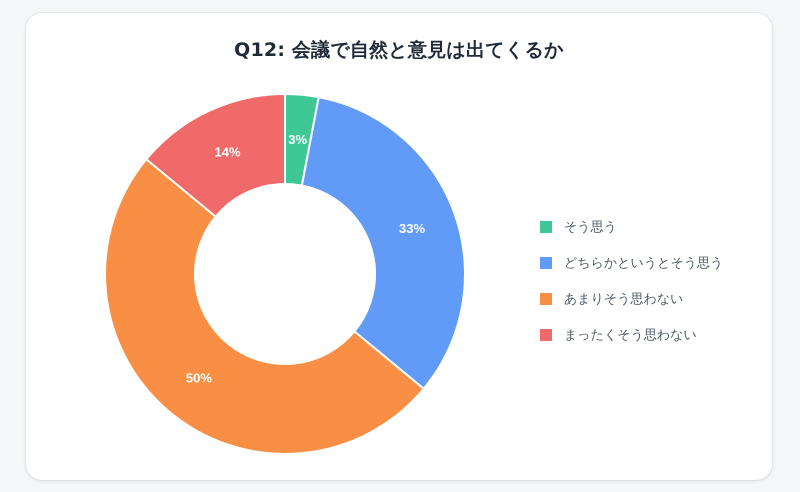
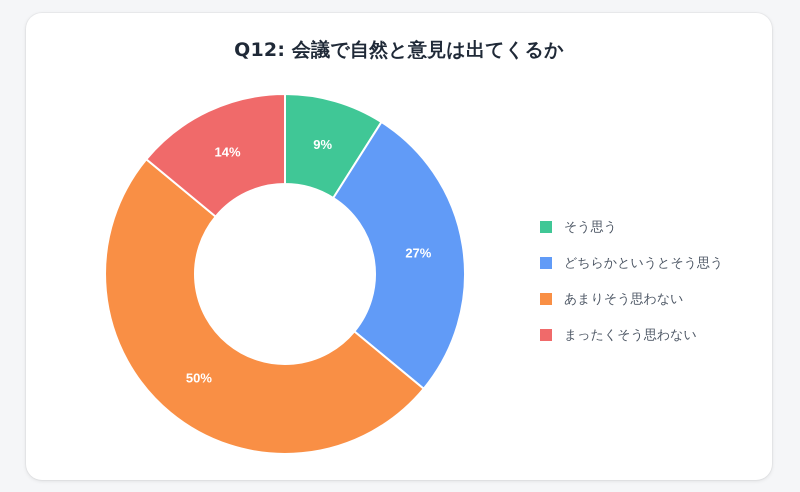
そう思う: 3% -> 9%
どちらかというとそう思う: 33% -> 27%
